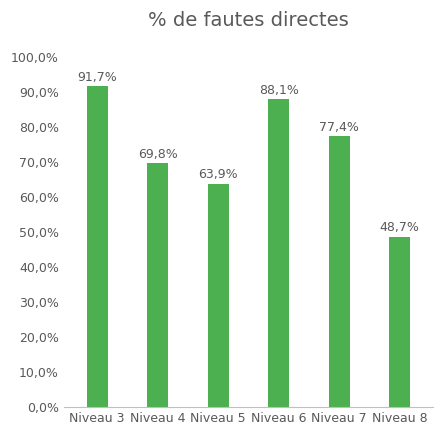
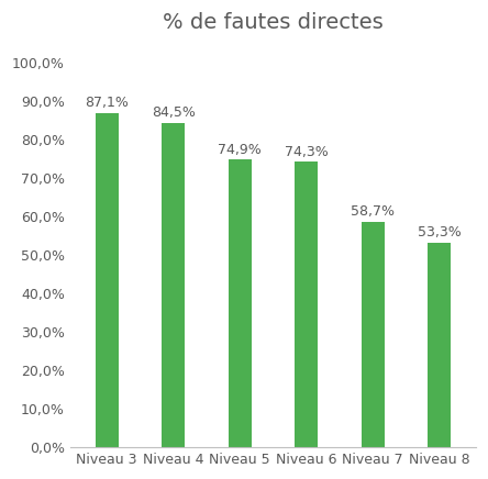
Niveau 3: 91,7% -> 87,1%
Niveau 4: 69,8% -> 84,5%
Niveau 5: 63,9% -> 74,9%
Niveau 6: 88,1% -> 74,3%
Niveau 7: 77,4% -> 58,7%
Niveau 8: 48,7% -> 53,3%
